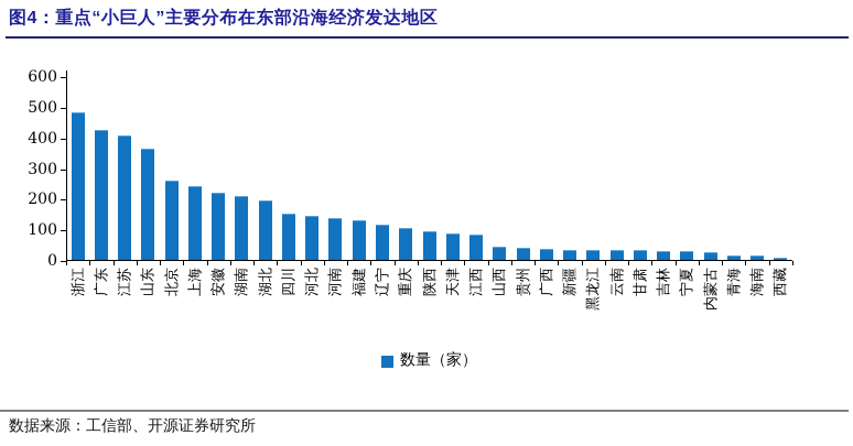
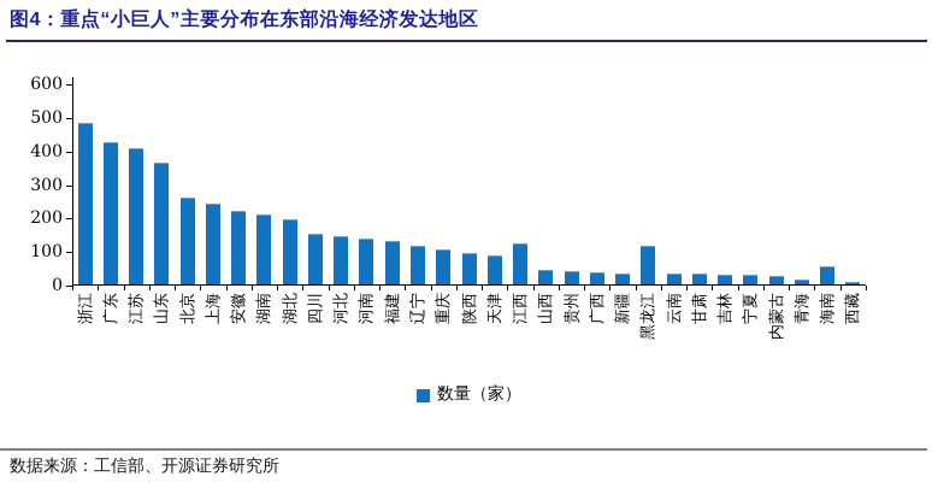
江西: 80 -> 120
黑龙江: 30 -> 110
海南: 10 -> 50
